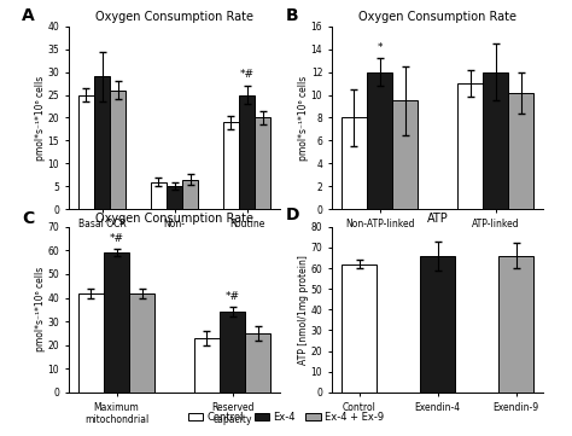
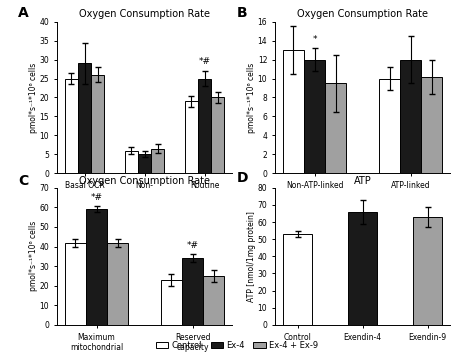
Control/Non-ATP-linked: 8 -> 13
Control/ATP-linked: 11 -> 10
ATP/Control: 62 -> 53
ATP/Exendin-9: 66 -> 63
